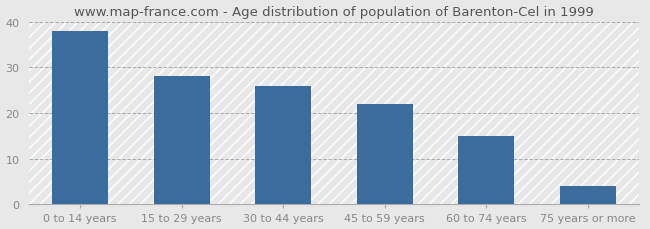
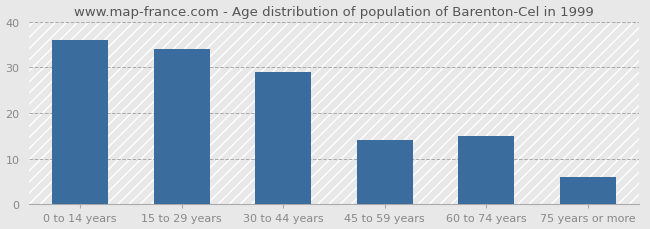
0 to 14 years: 38 -> 36
15 to 29 years: 28 -> 34
30 to 44 years: 26 -> 29
45 to 59 years: 22 -> 14
75 years or more: 4 -> 6
